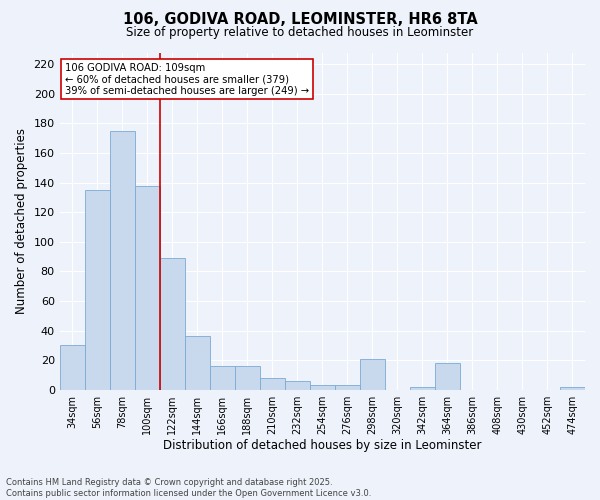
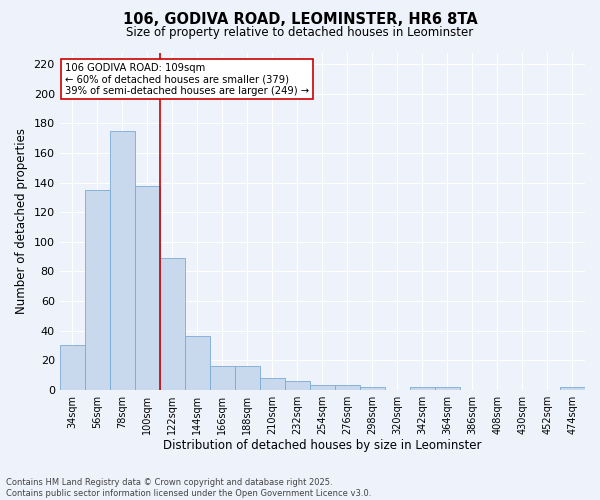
298sqm: 21 -> 2
364sqm: 18 -> 2
